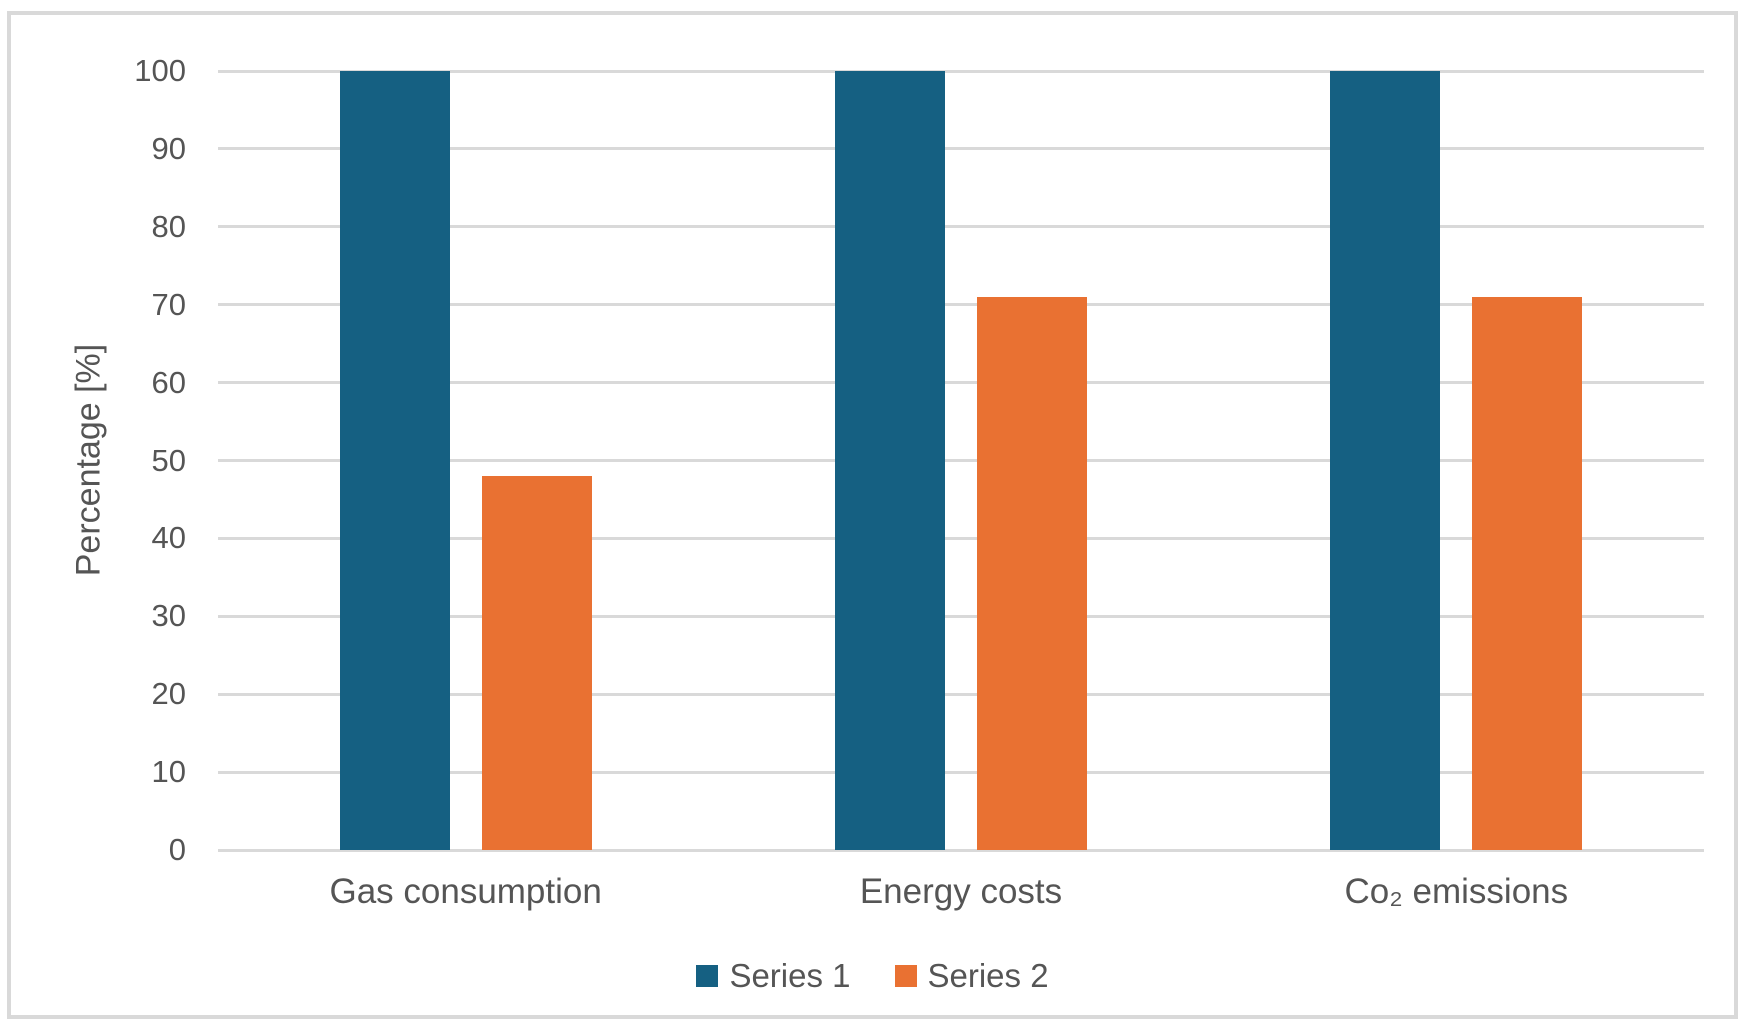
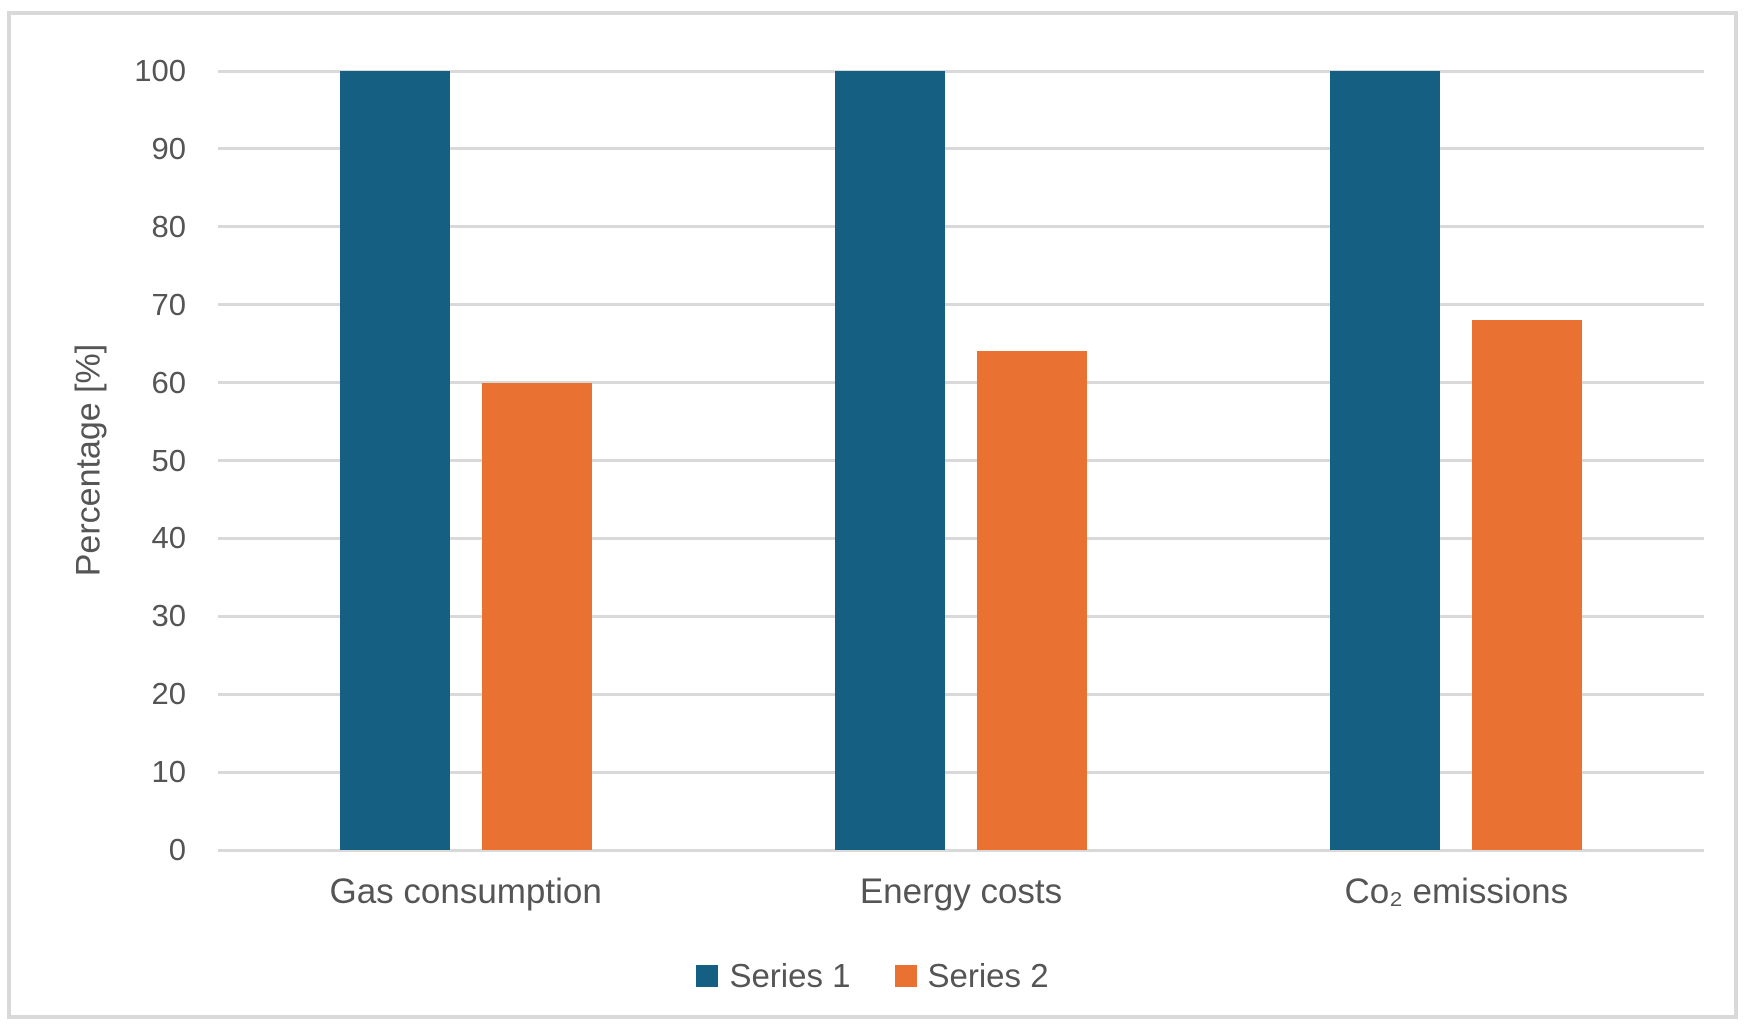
Series 2/Gas consumption: 48 -> 60
Series 2/Energy costs: 71 -> 64
Series 2/Co₂ emissions: 71 -> 68
